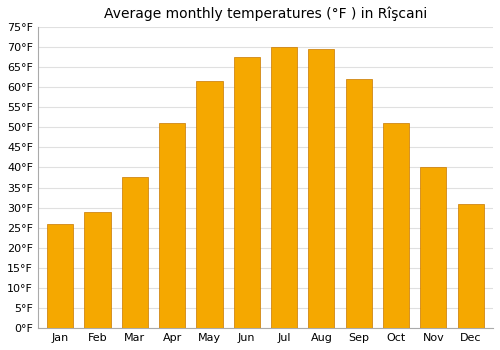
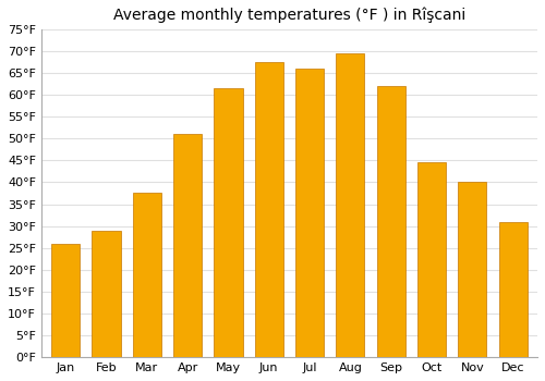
Jul: 70.0°F -> 66.0°F
Oct: 51.0°F -> 44.5°F
